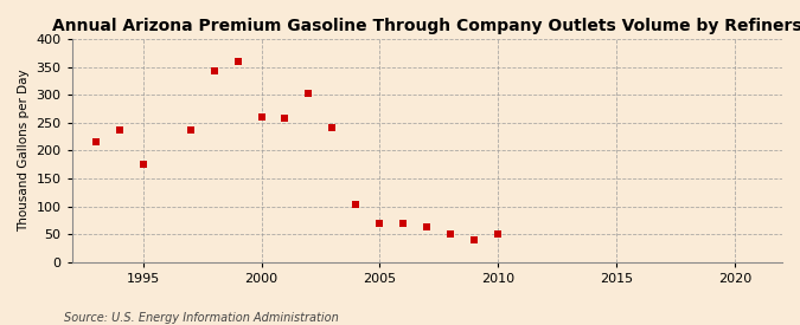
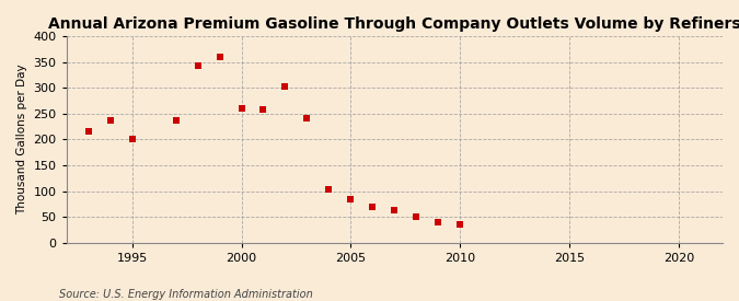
1995: 175 -> 200
2005: 70 -> 84
2010: 50 -> 35
